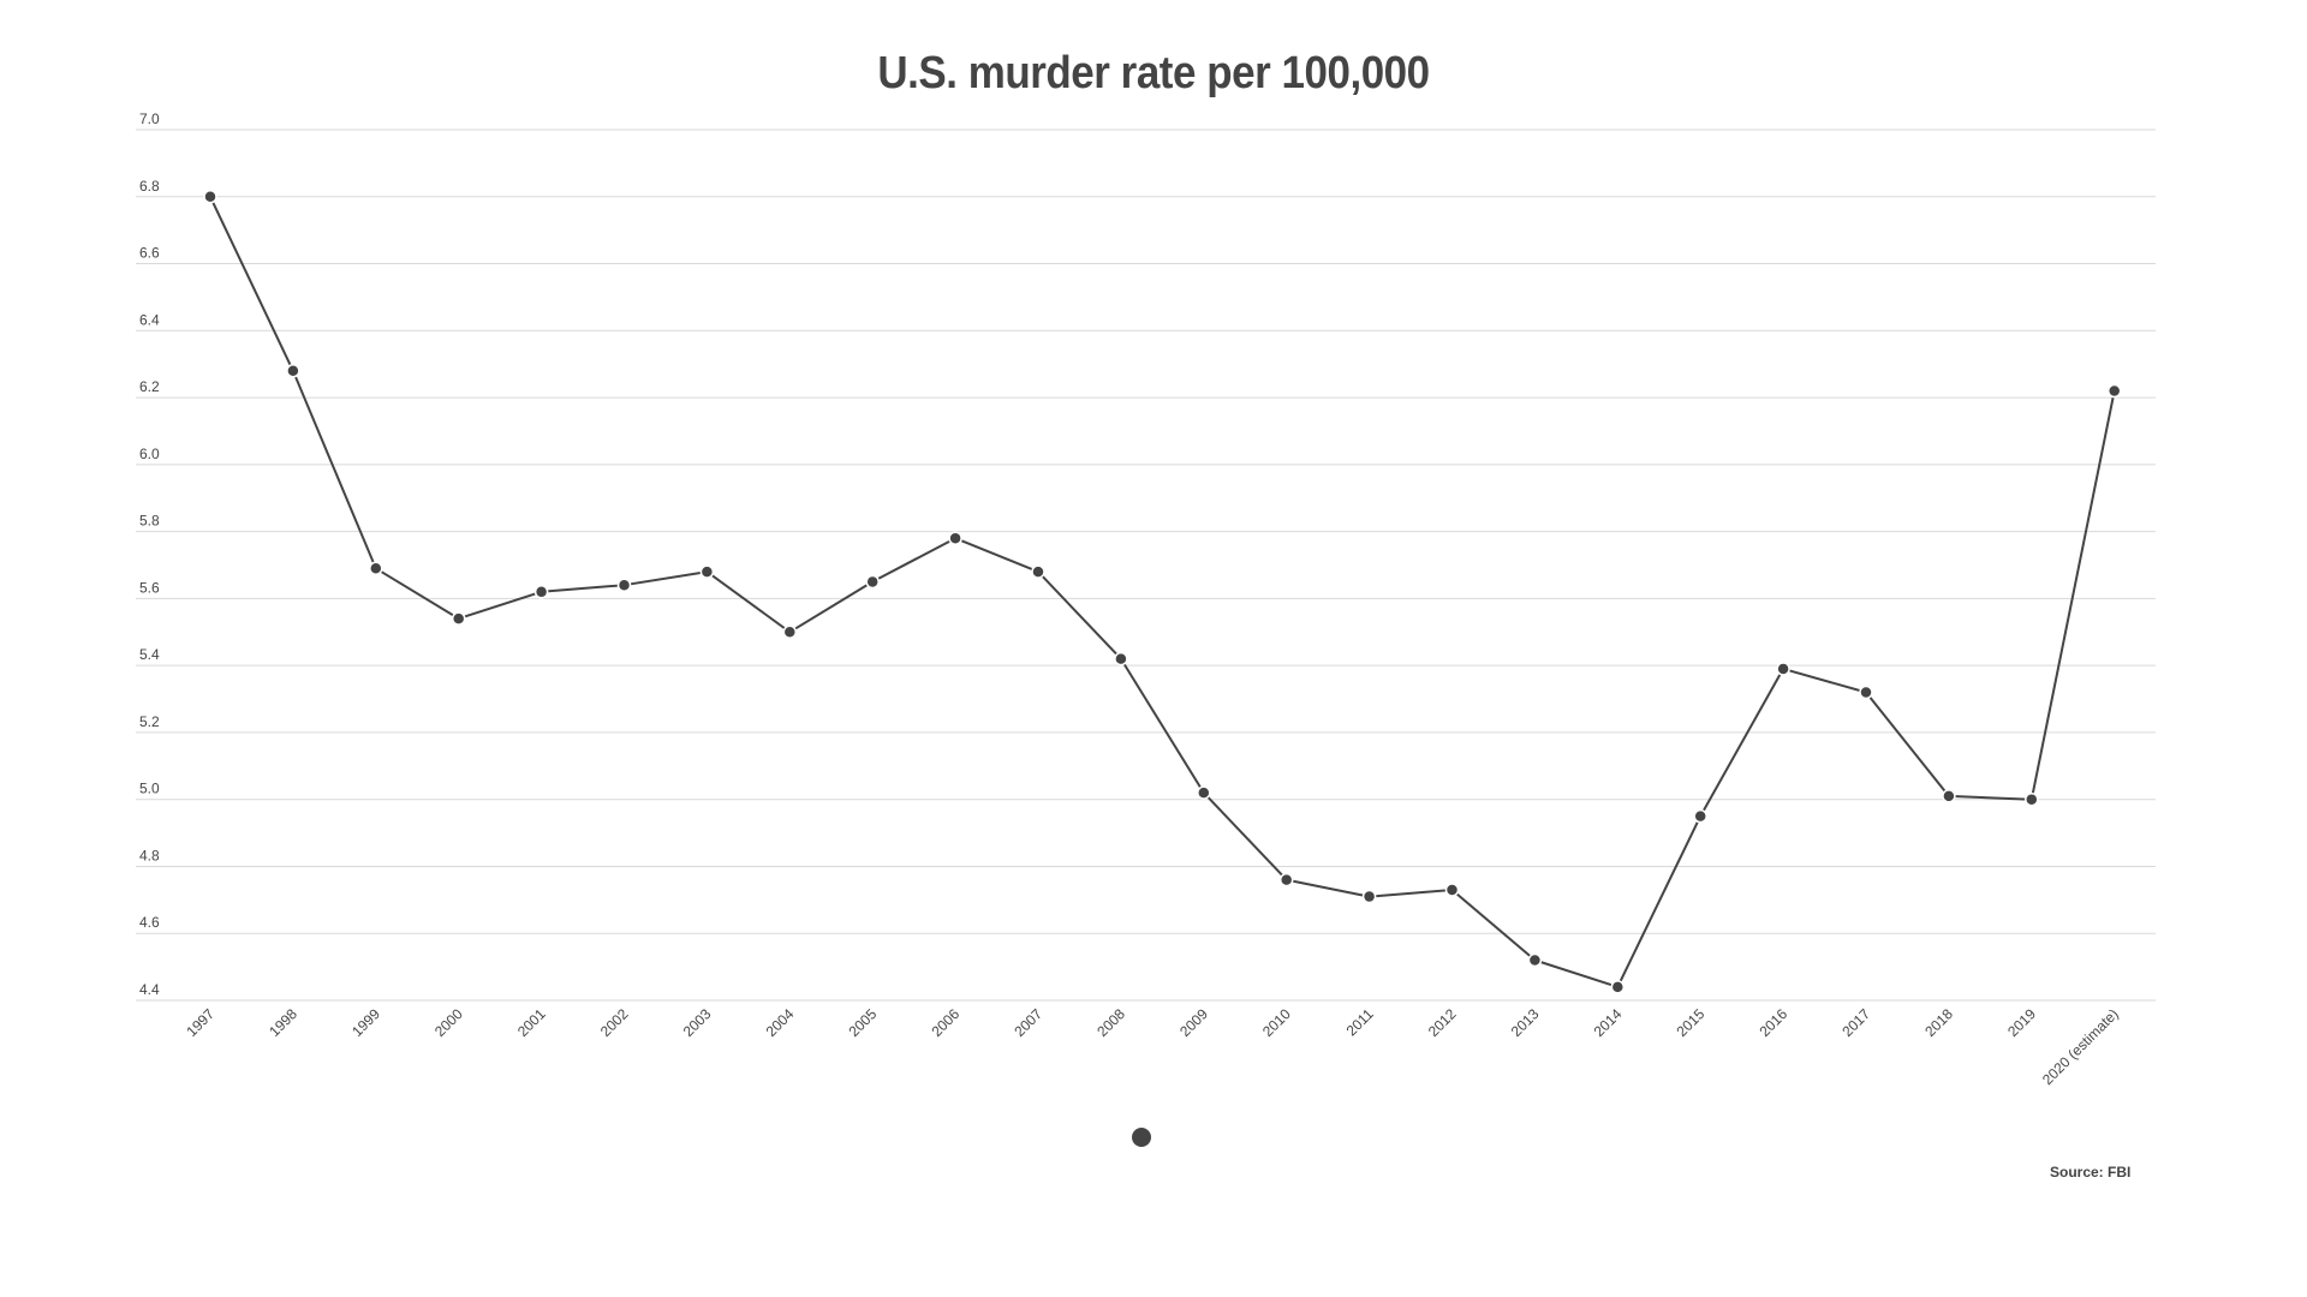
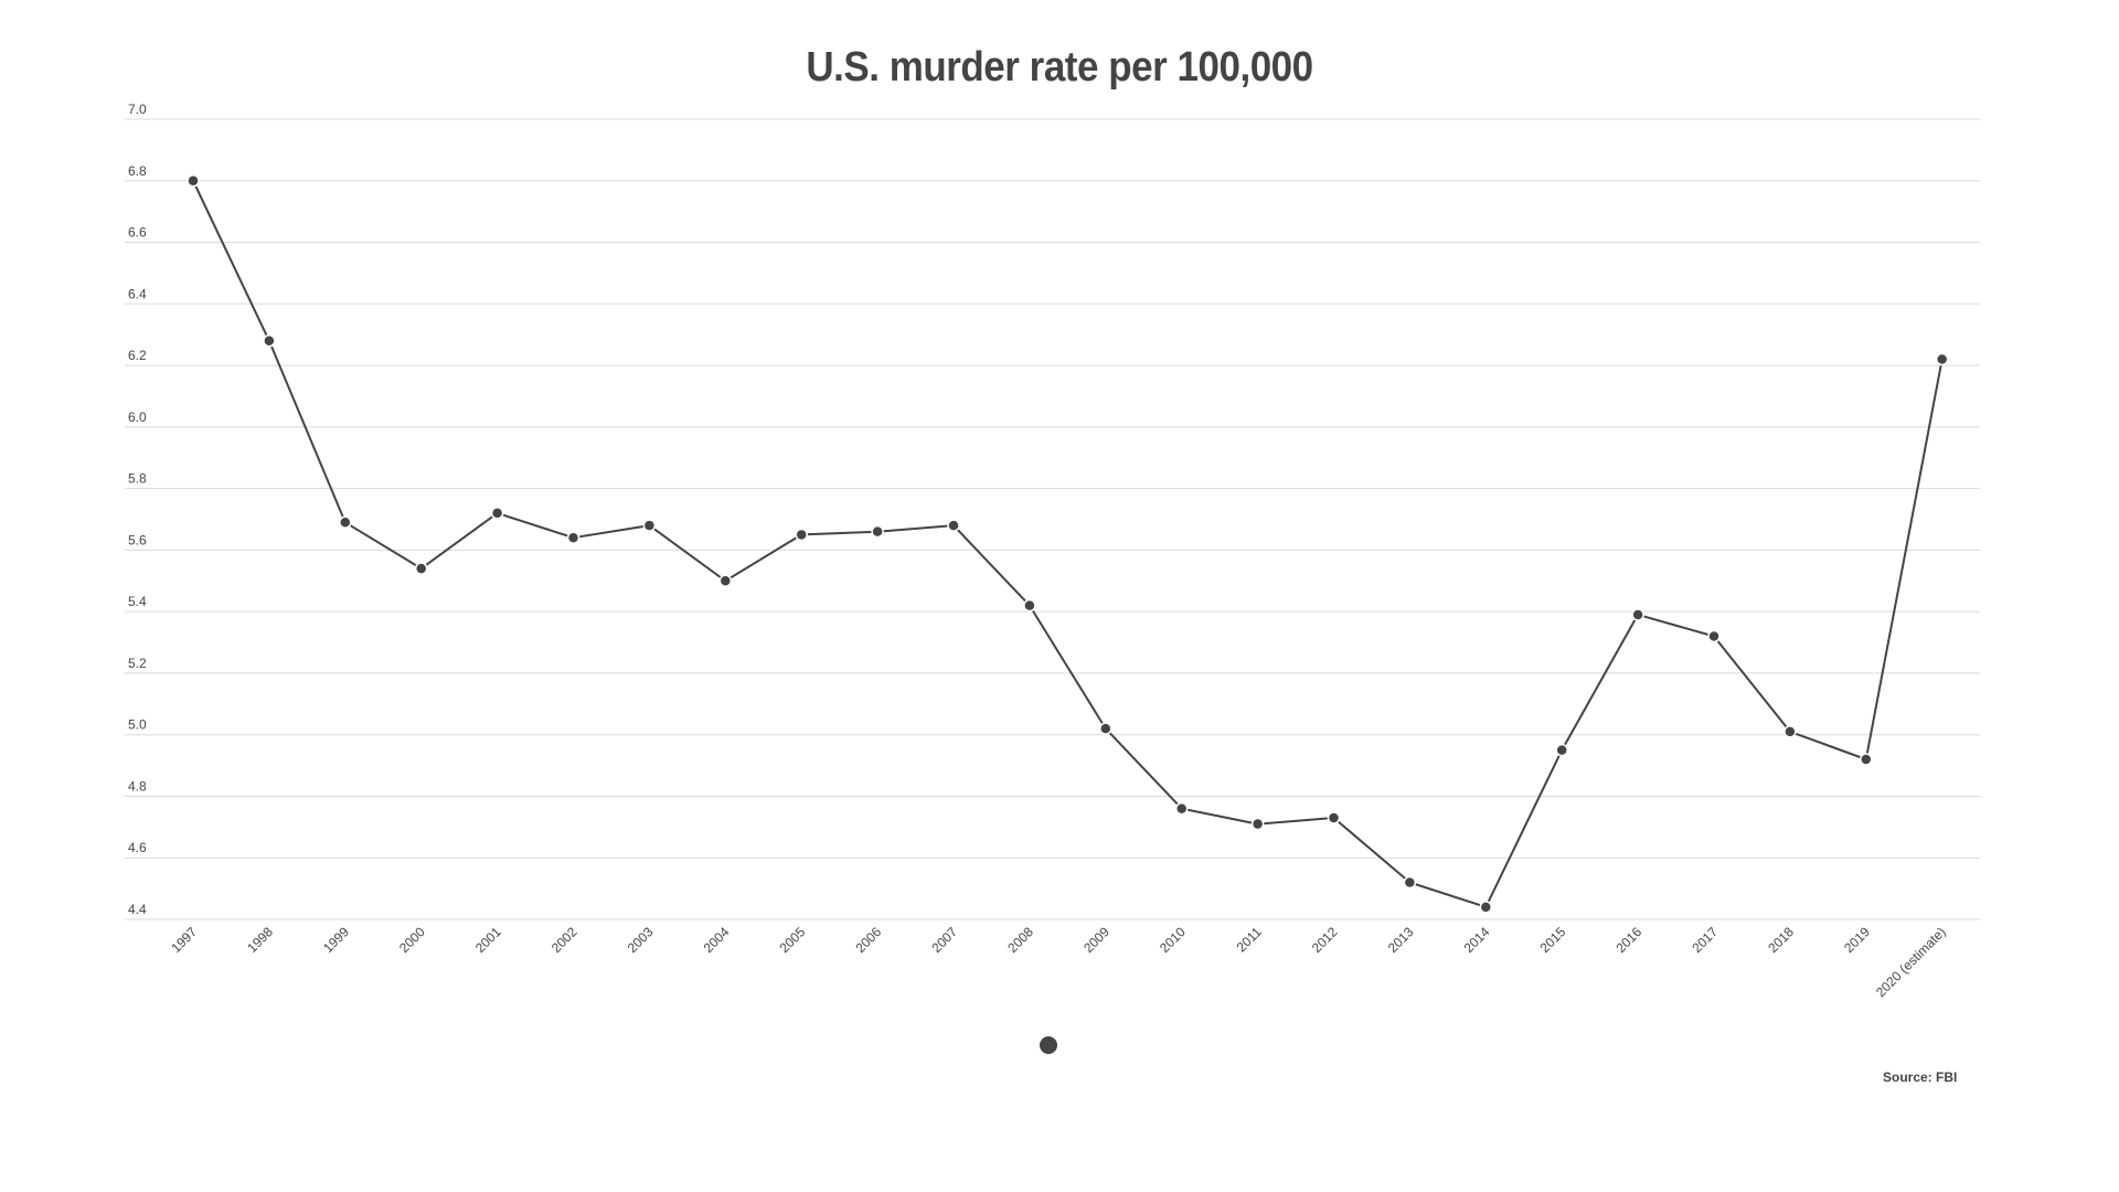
2001: 5.62 -> 5.72
2006: 5.78 -> 5.66
2019: 5.00 -> 4.92
